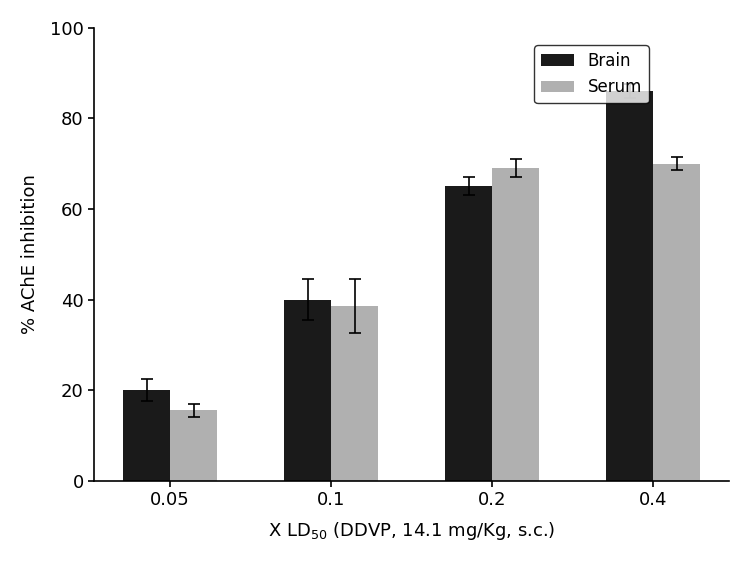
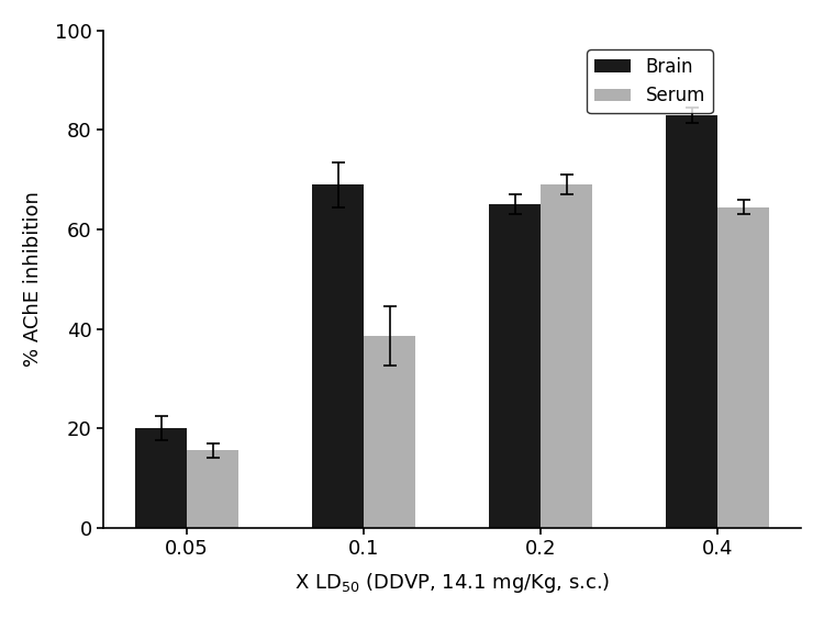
Brain/0.1: 40 -> 69
Brain/0.4: 86 -> 83
Serum/0.4: 70.0 -> 64.5
